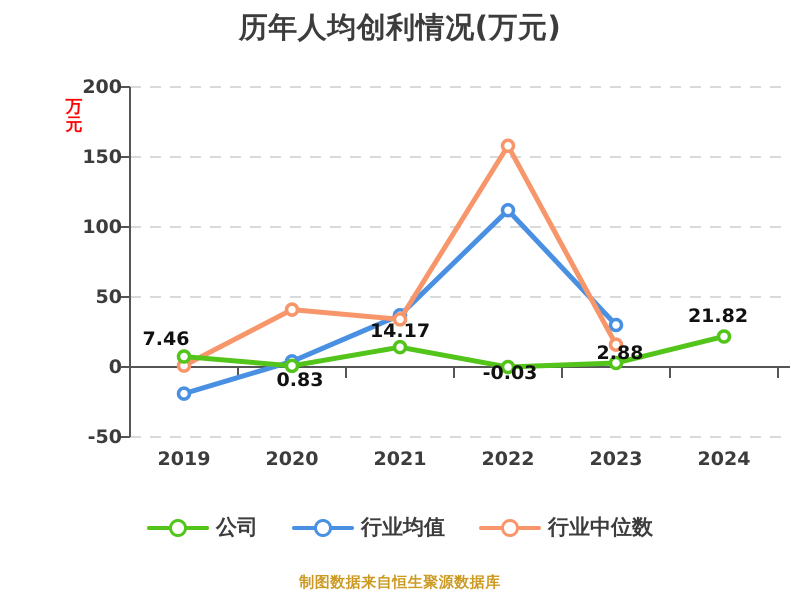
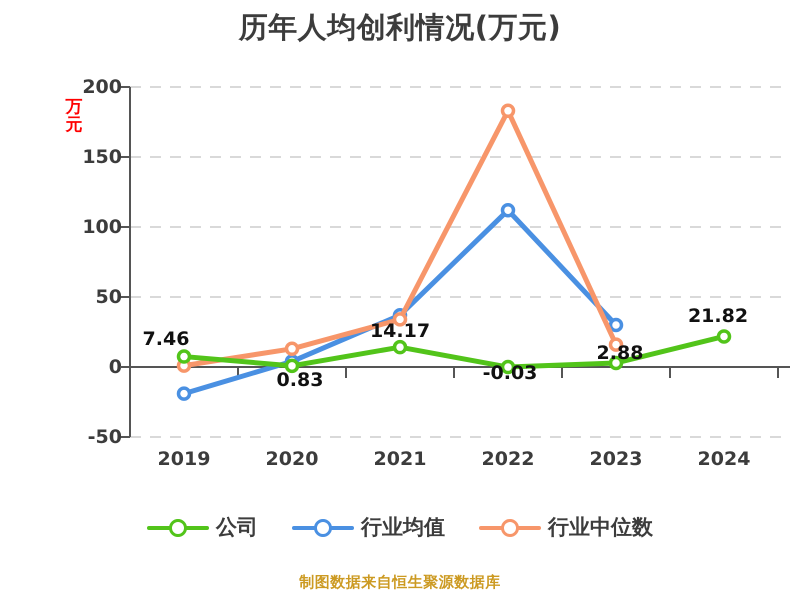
行业中位数/2020: 41 -> 13
行业中位数/2022: 158 -> 183
